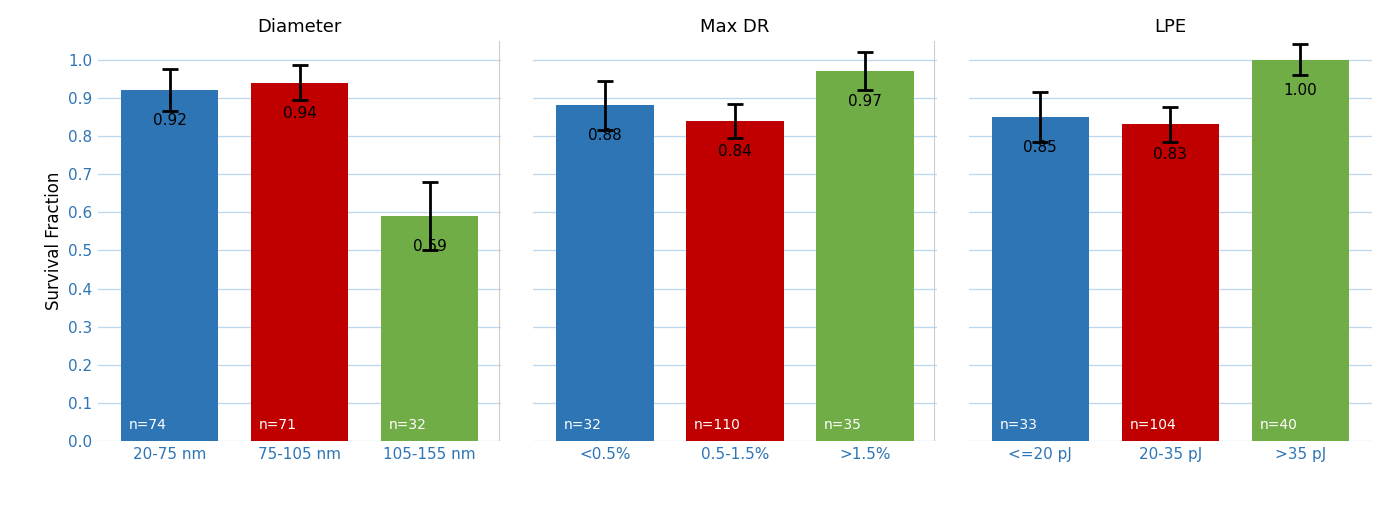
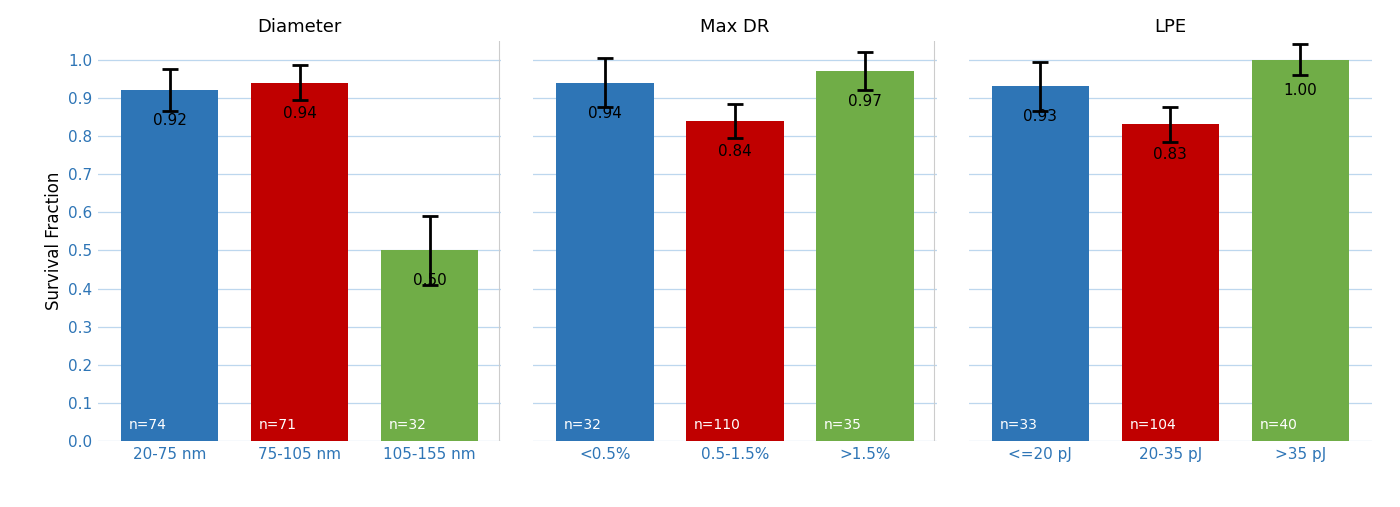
Diameter/105-155 nm: 0.59 -> 0.50
Max DR/<0.5%: 0.88 -> 0.94
LPE/<=20 pJ: 0.85 -> 0.93
